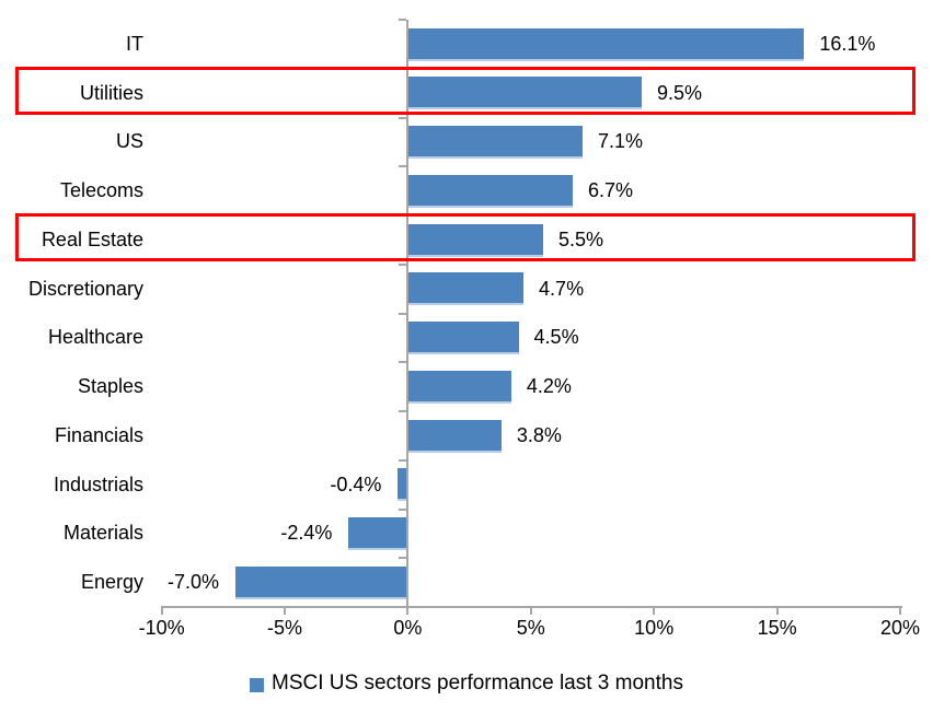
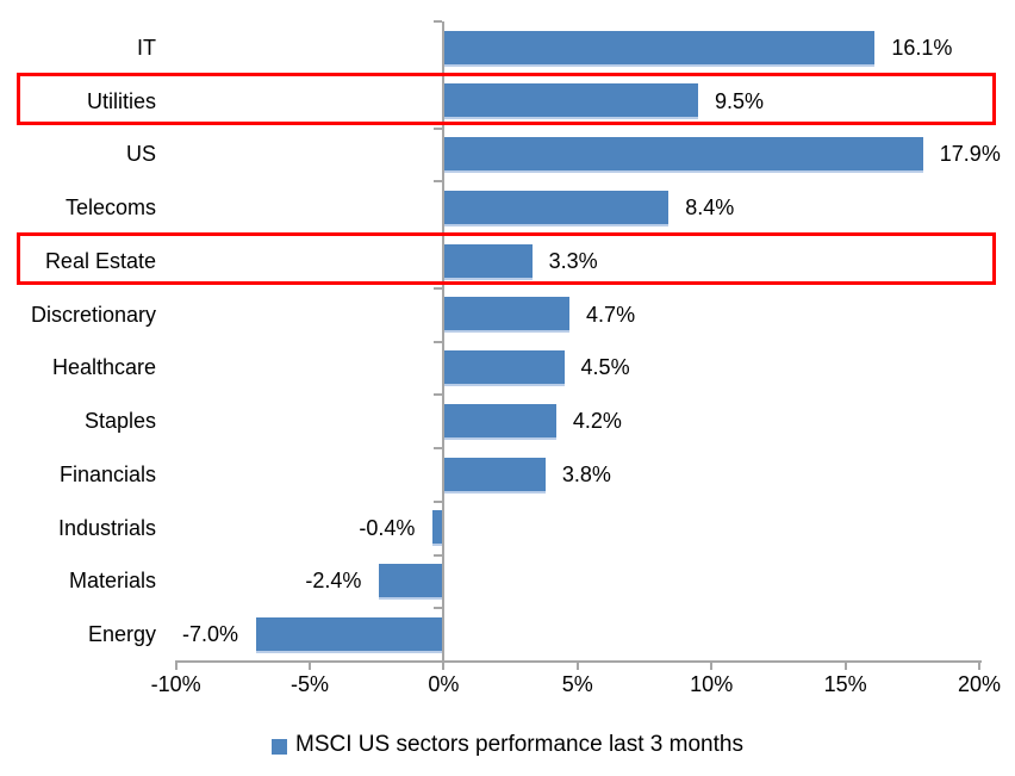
US: 7.1% -> 17.9%
Telecoms: 6.7% -> 8.4%
Real Estate: 5.5% -> 3.3%
